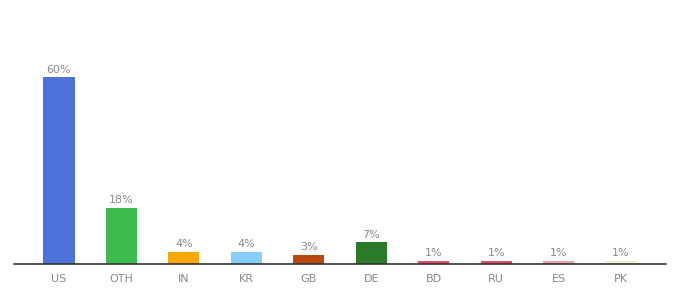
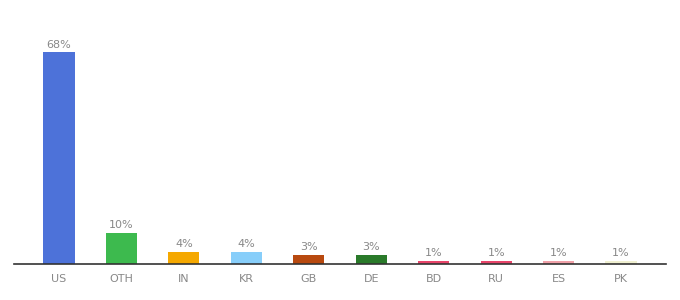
US: 60% -> 68%
OTH: 18% -> 10%
DE: 7% -> 3%
